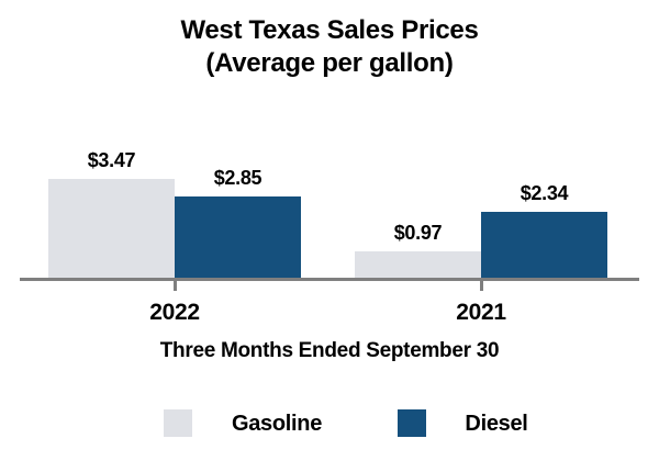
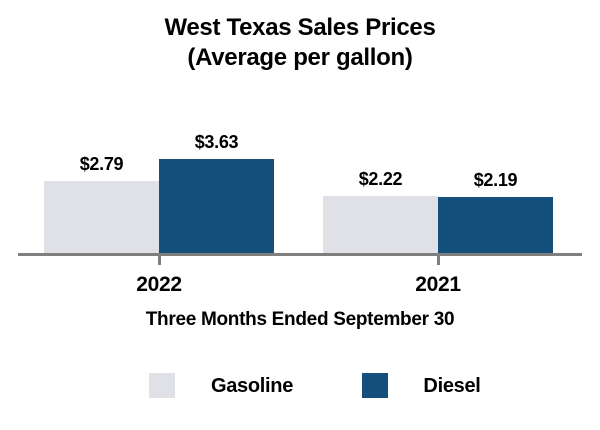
Gasoline/2022: $3.47 -> $2.79
Diesel/2022: $2.85 -> $3.63
Gasoline/2021: $0.97 -> $2.22
Diesel/2021: $2.34 -> $2.19
